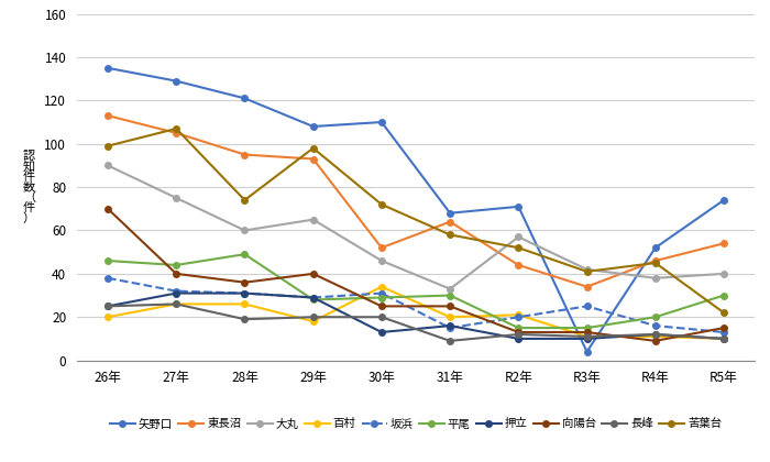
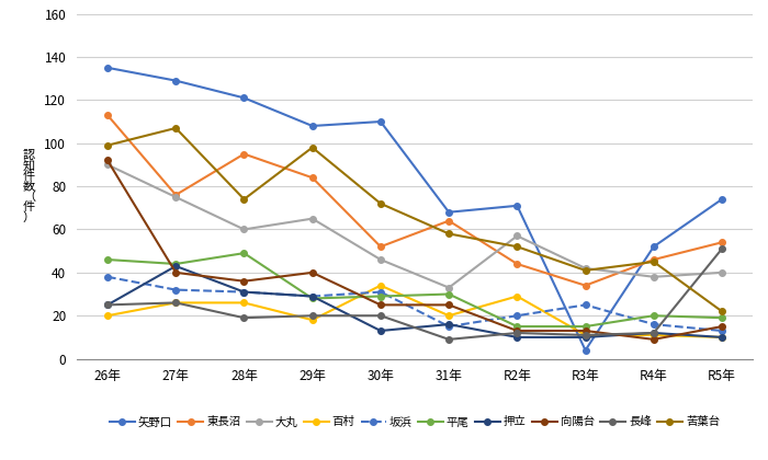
向陽台/26年: 70 -> 92
東長沼/27年: 105 -> 76
押立/27年: 31 -> 43
東長沼/29年: 93 -> 84
百村/R2年: 21 -> 29
平尾/R5年: 30 -> 19
長峰/R5年: 10 -> 51
